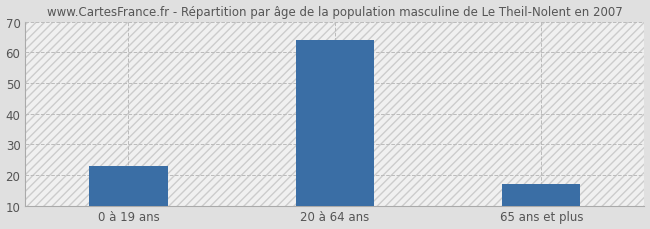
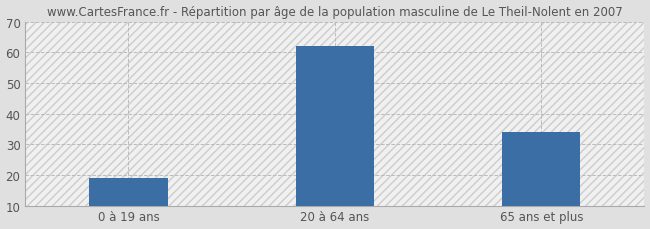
0 à 19 ans: 23 -> 19
20 à 64 ans: 64 -> 62
65 ans et plus: 17 -> 34
